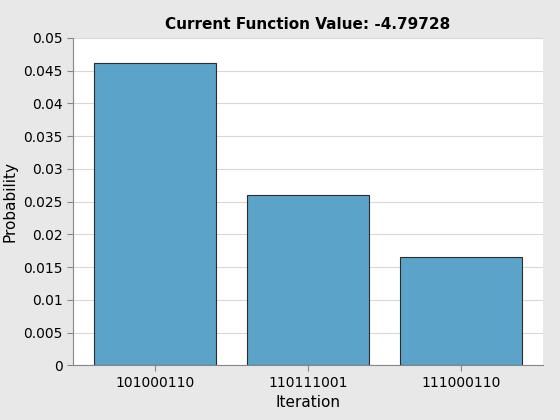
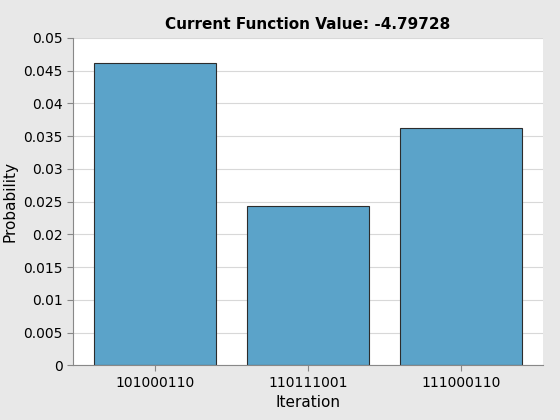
110111001: 0.0260 -> 0.0243
111000110: 0.0166 -> 0.0362
